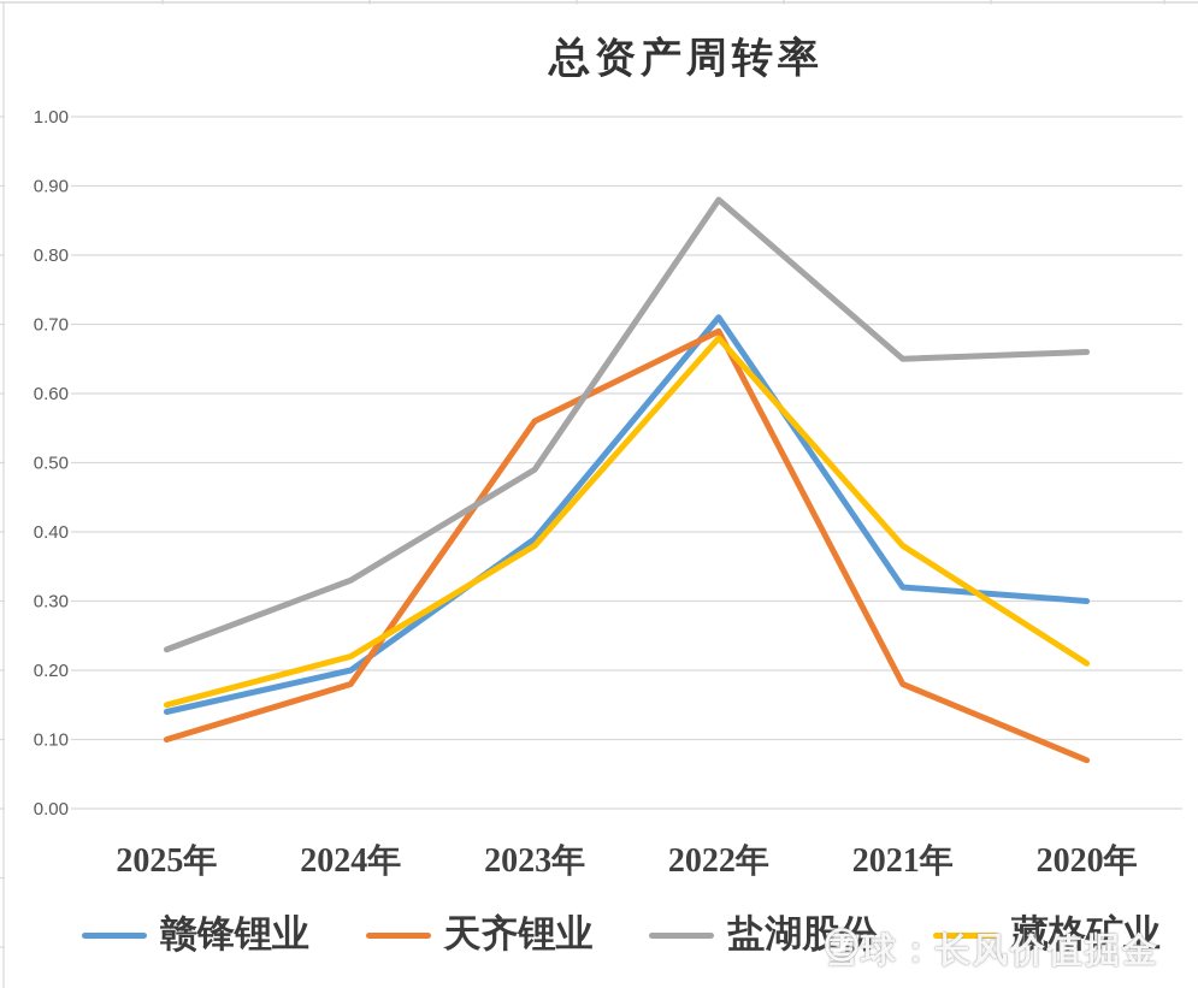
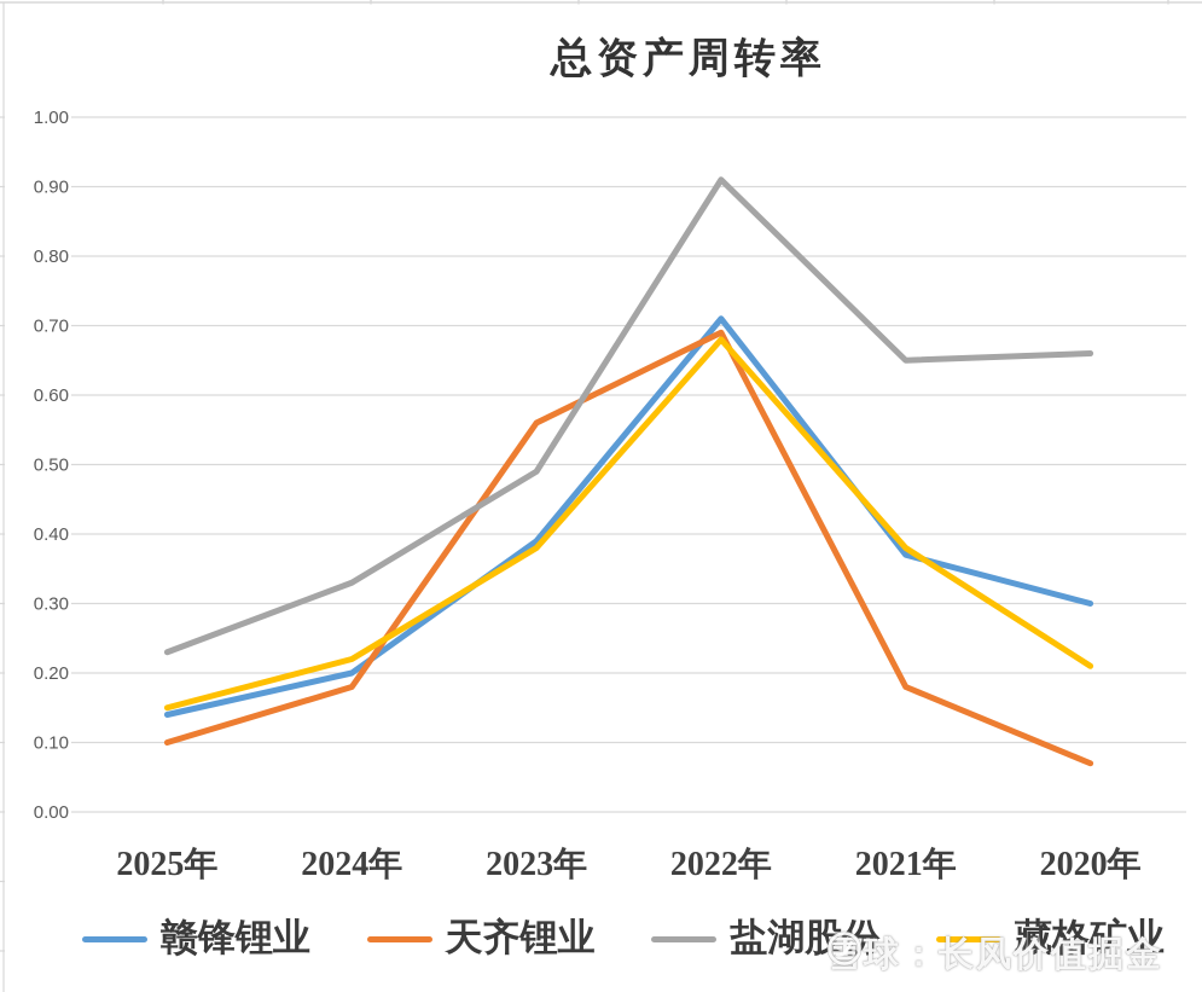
盐湖股份/2022年: 0.88 -> 0.91
赣锋锂业/2021年: 0.32 -> 0.37
